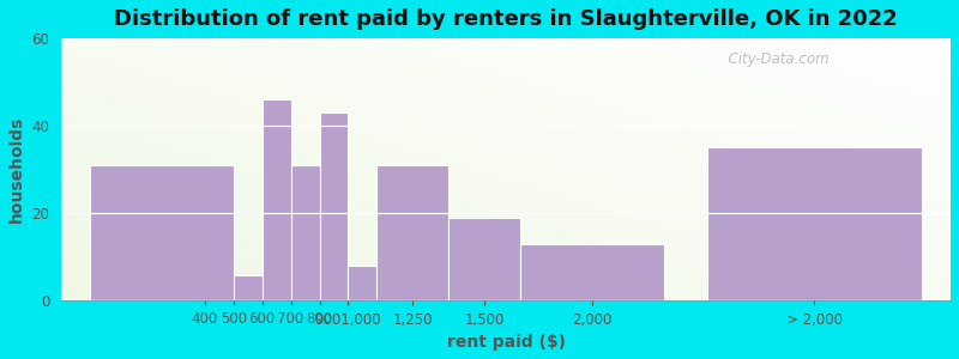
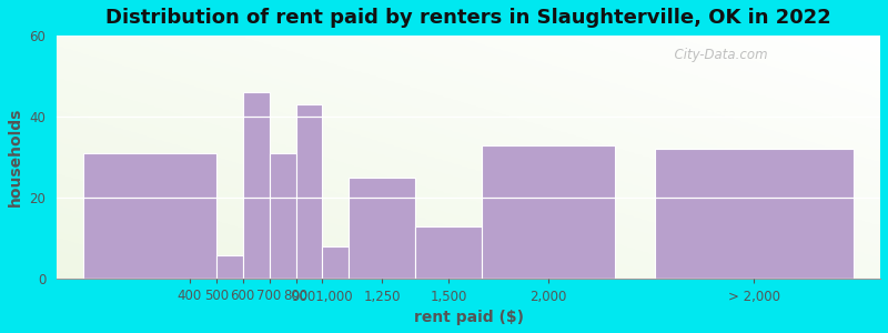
1,250: 31 -> 25
1,500: 19 -> 13
2,000: 13 -> 33
> 2,000: 35 -> 32
